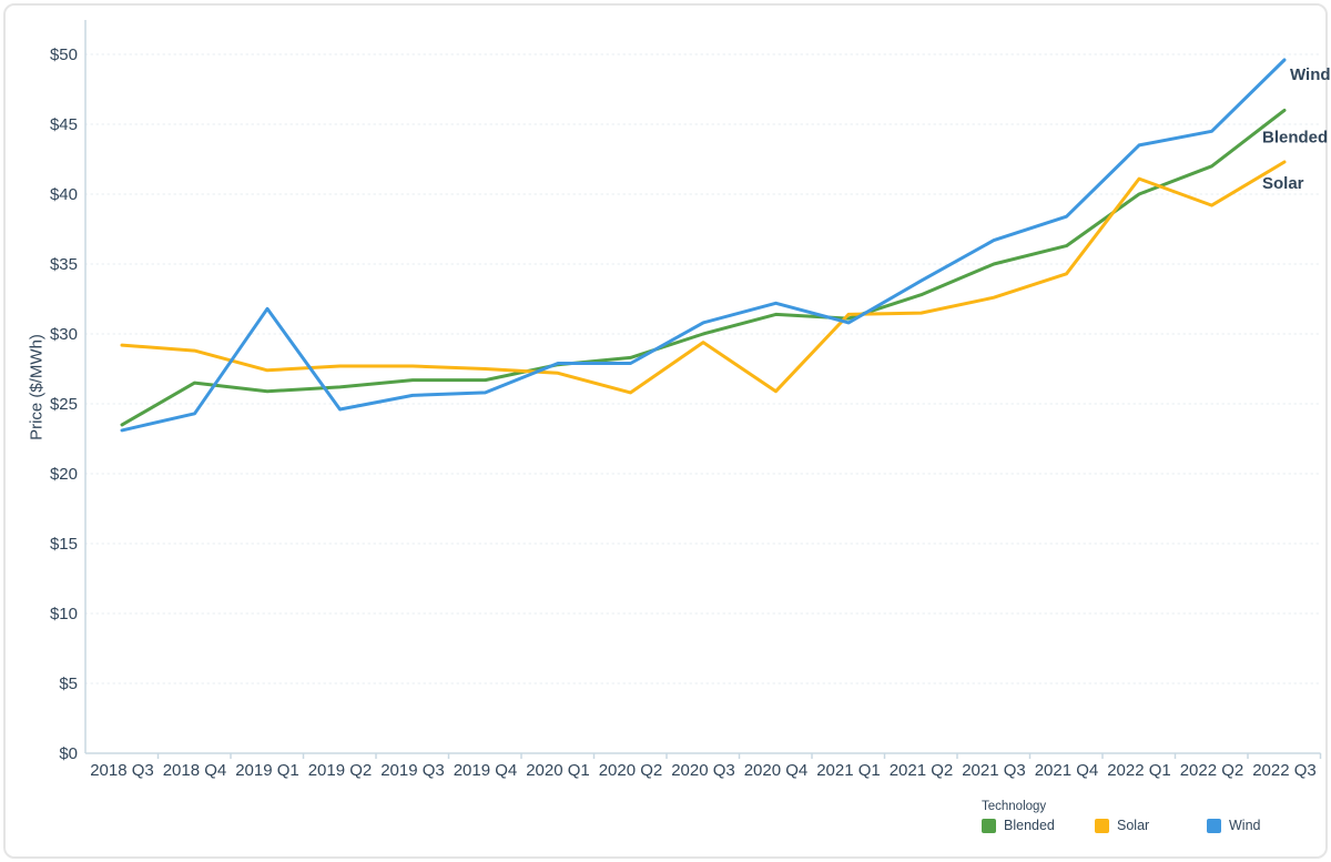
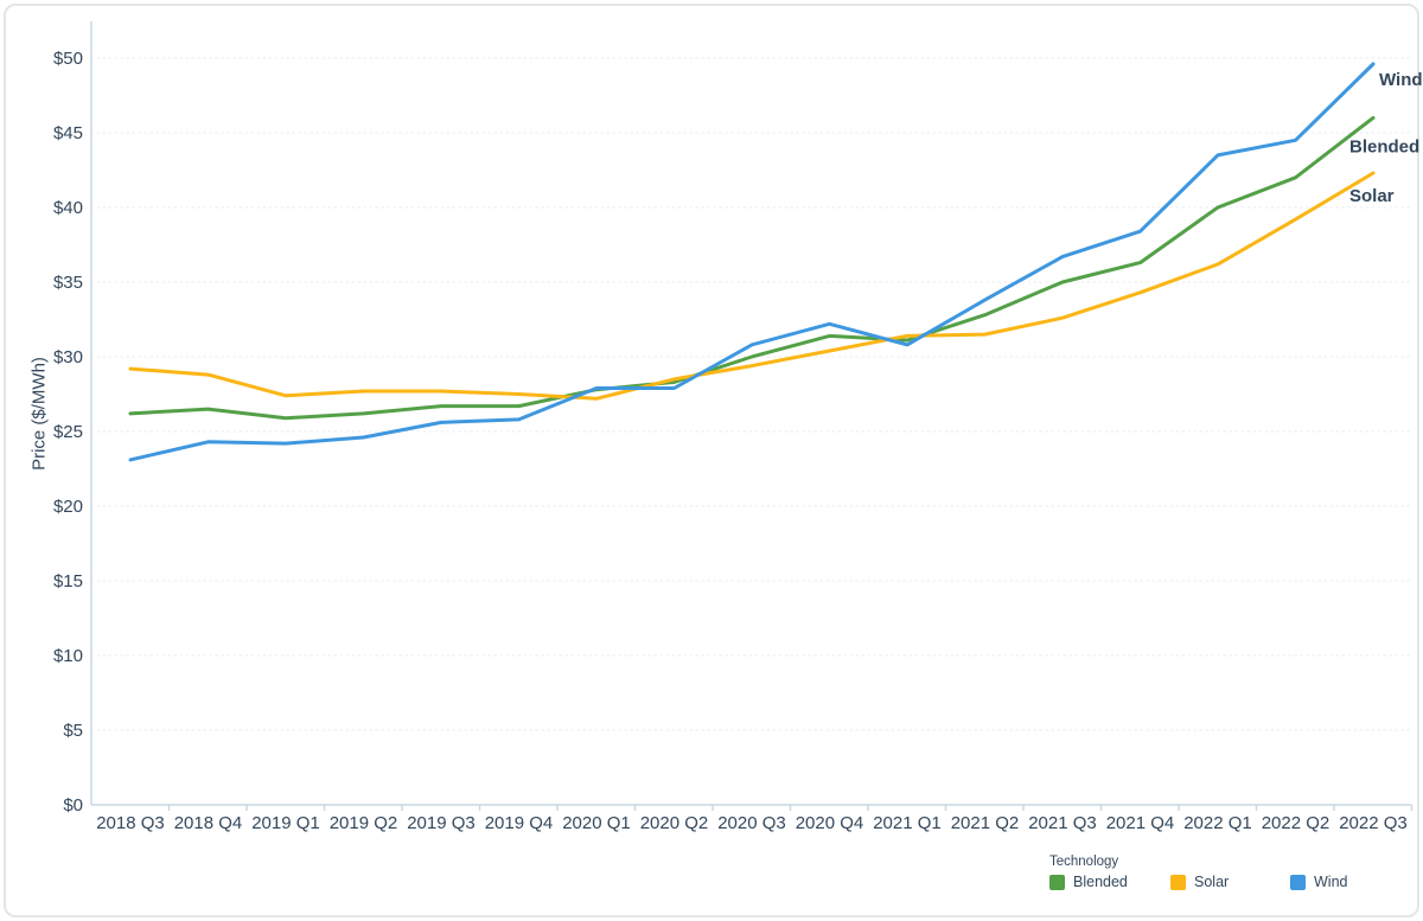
Blended/2018 Q3: $23.5 -> $26.2
Wind/2019 Q1: $31.8 -> $24.2
Solar/2020 Q2: $25.8 -> $28.5
Solar/2020 Q4: $25.9 -> $30.4
Solar/2022 Q1: $41.1 -> $36.2
